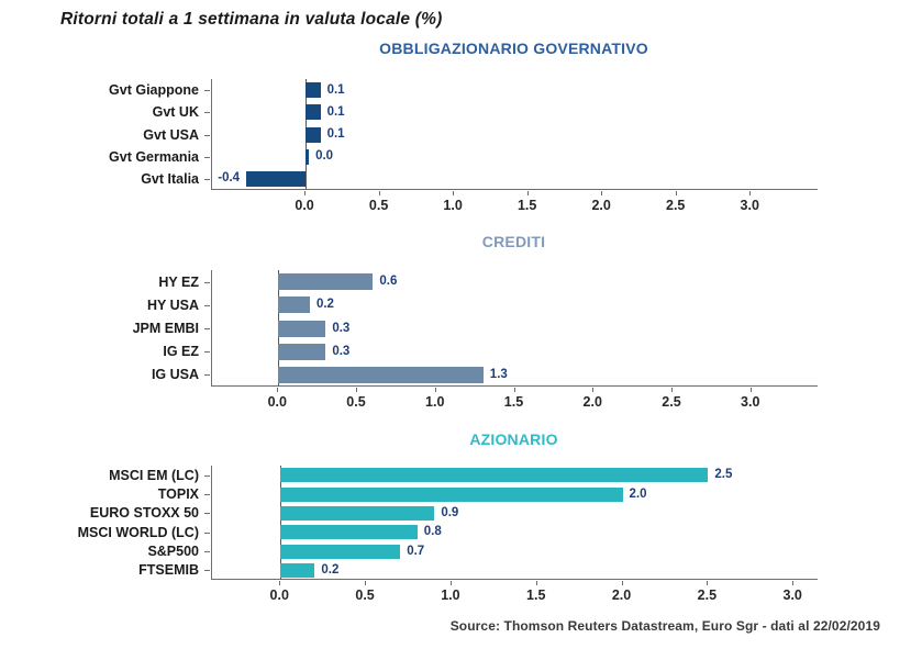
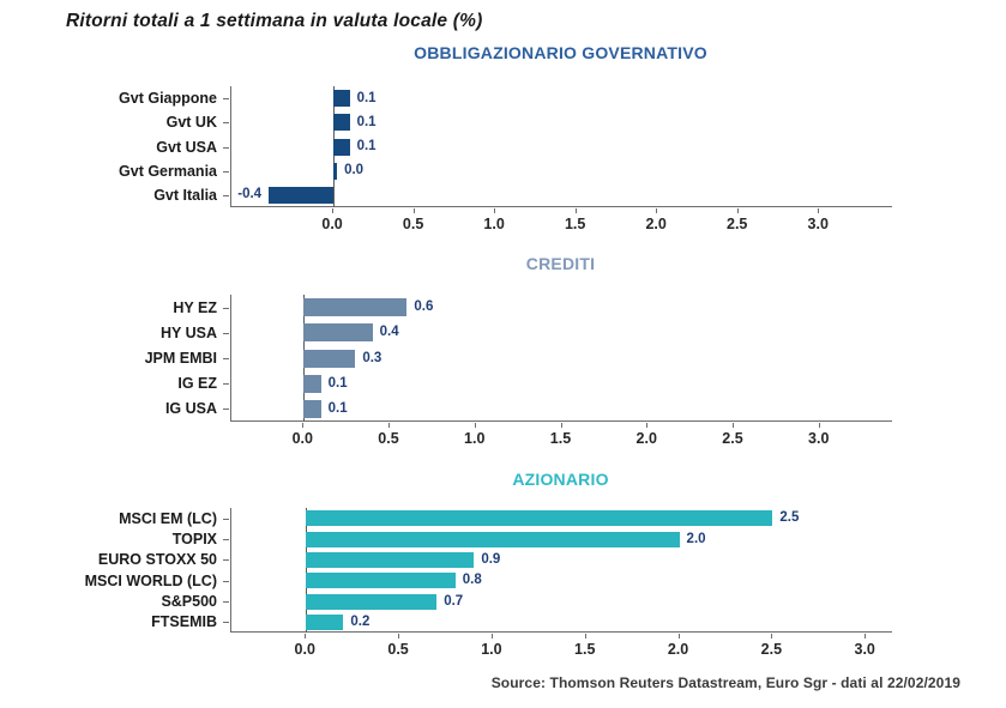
CREDITI/HY USA: 0.2 -> 0.4
CREDITI/IG EZ: 0.3 -> 0.1
CREDITI/IG USA: 1.3 -> 0.1
